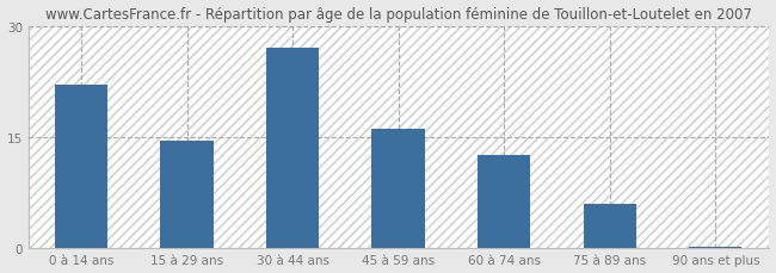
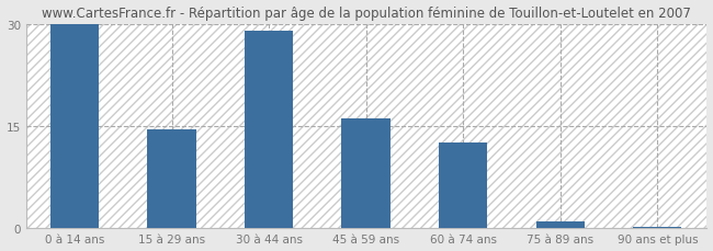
0 à 14 ans: 22.0 -> 30.0
30 à 44 ans: 27.0 -> 29.0
75 à 89 ans: 6.0 -> 1.0
